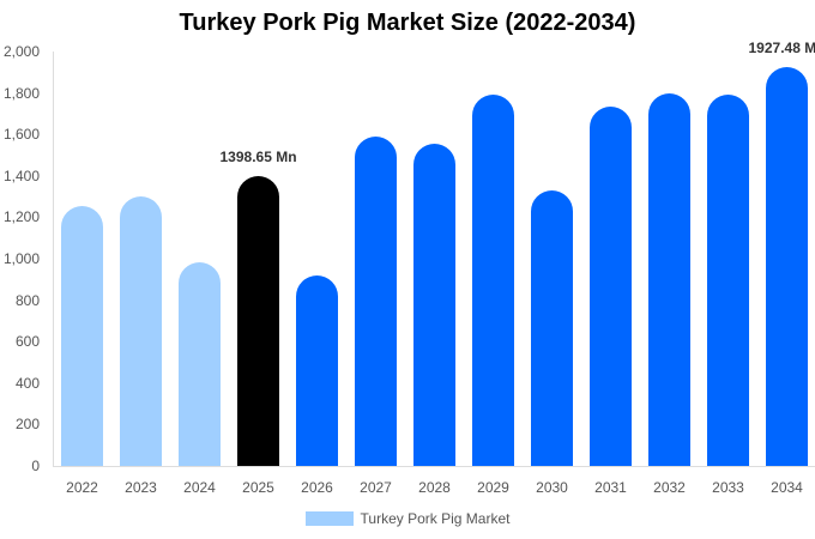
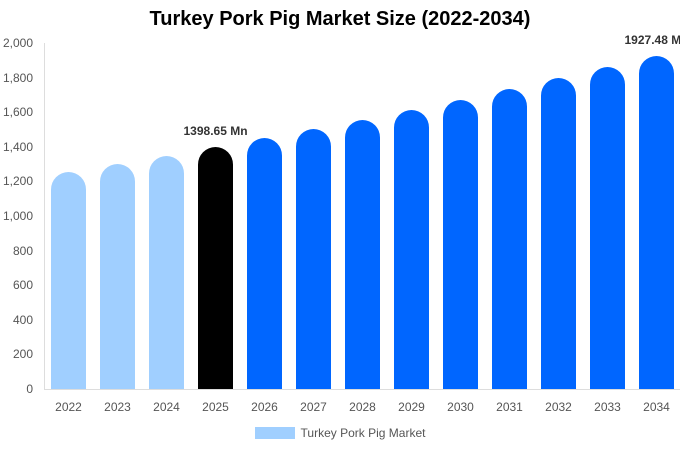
2024: 980 -> 1350
2026: 920 -> 1450
2027: 1590 -> 1500
2029: 1790 -> 1610
2030: 1330 -> 1670
2033: 1790 -> 1860
